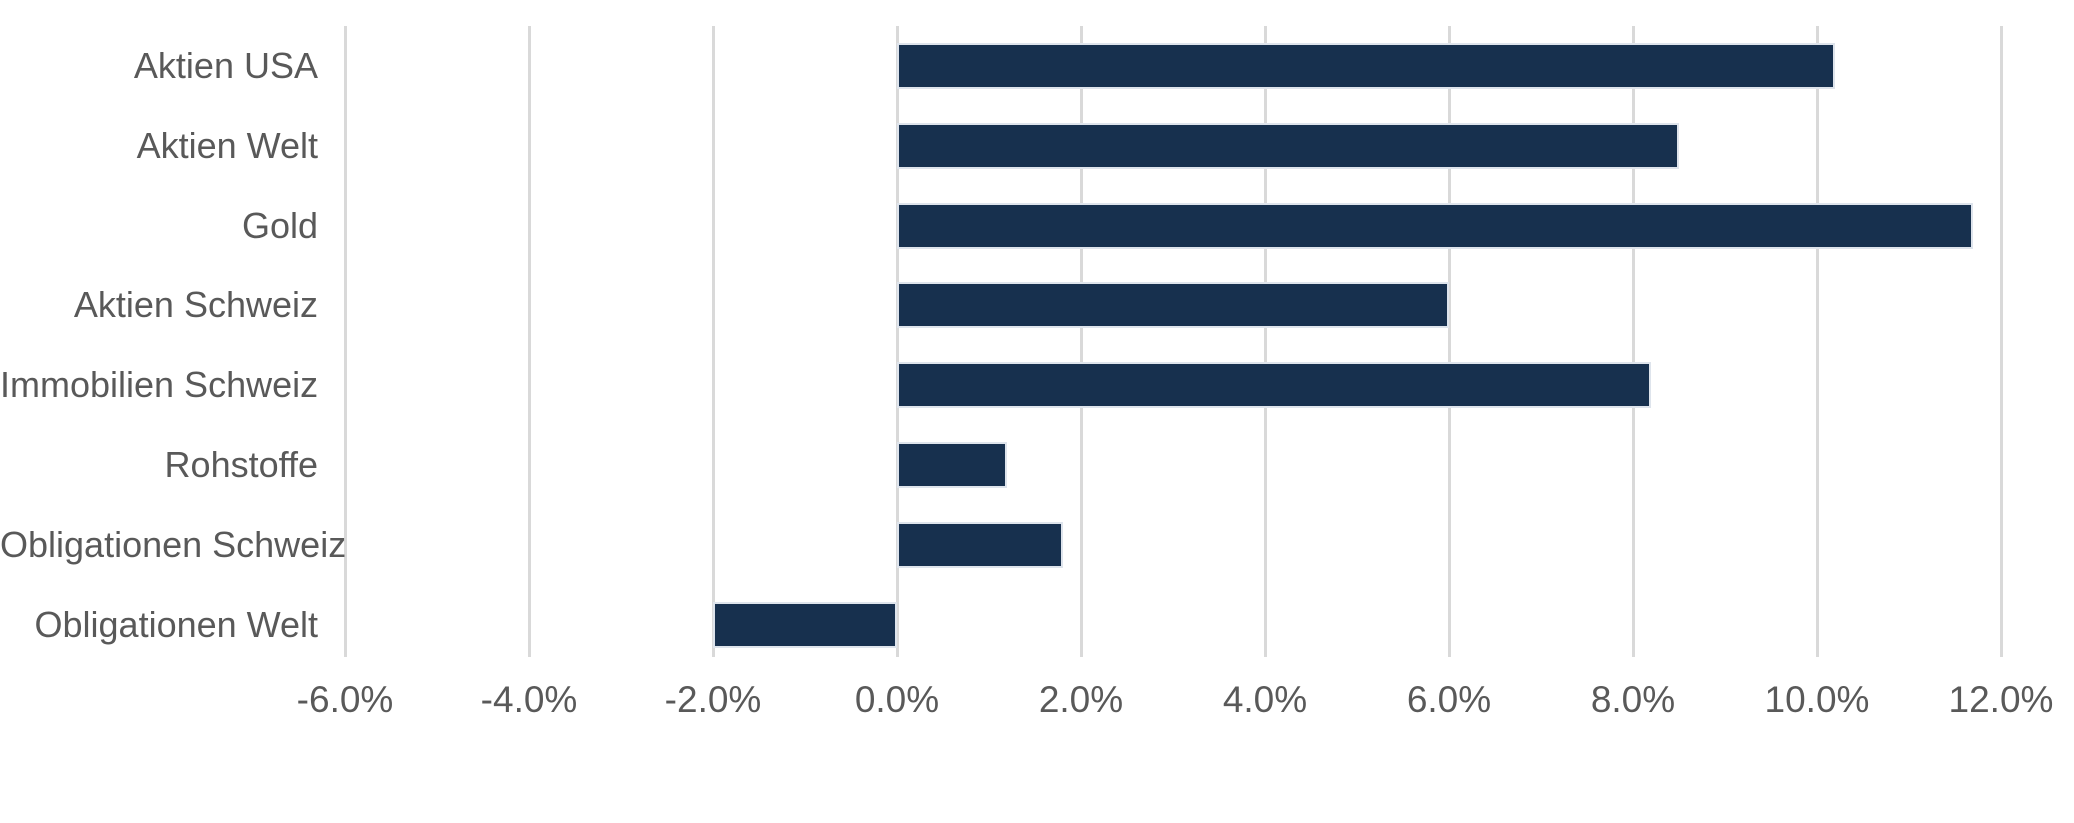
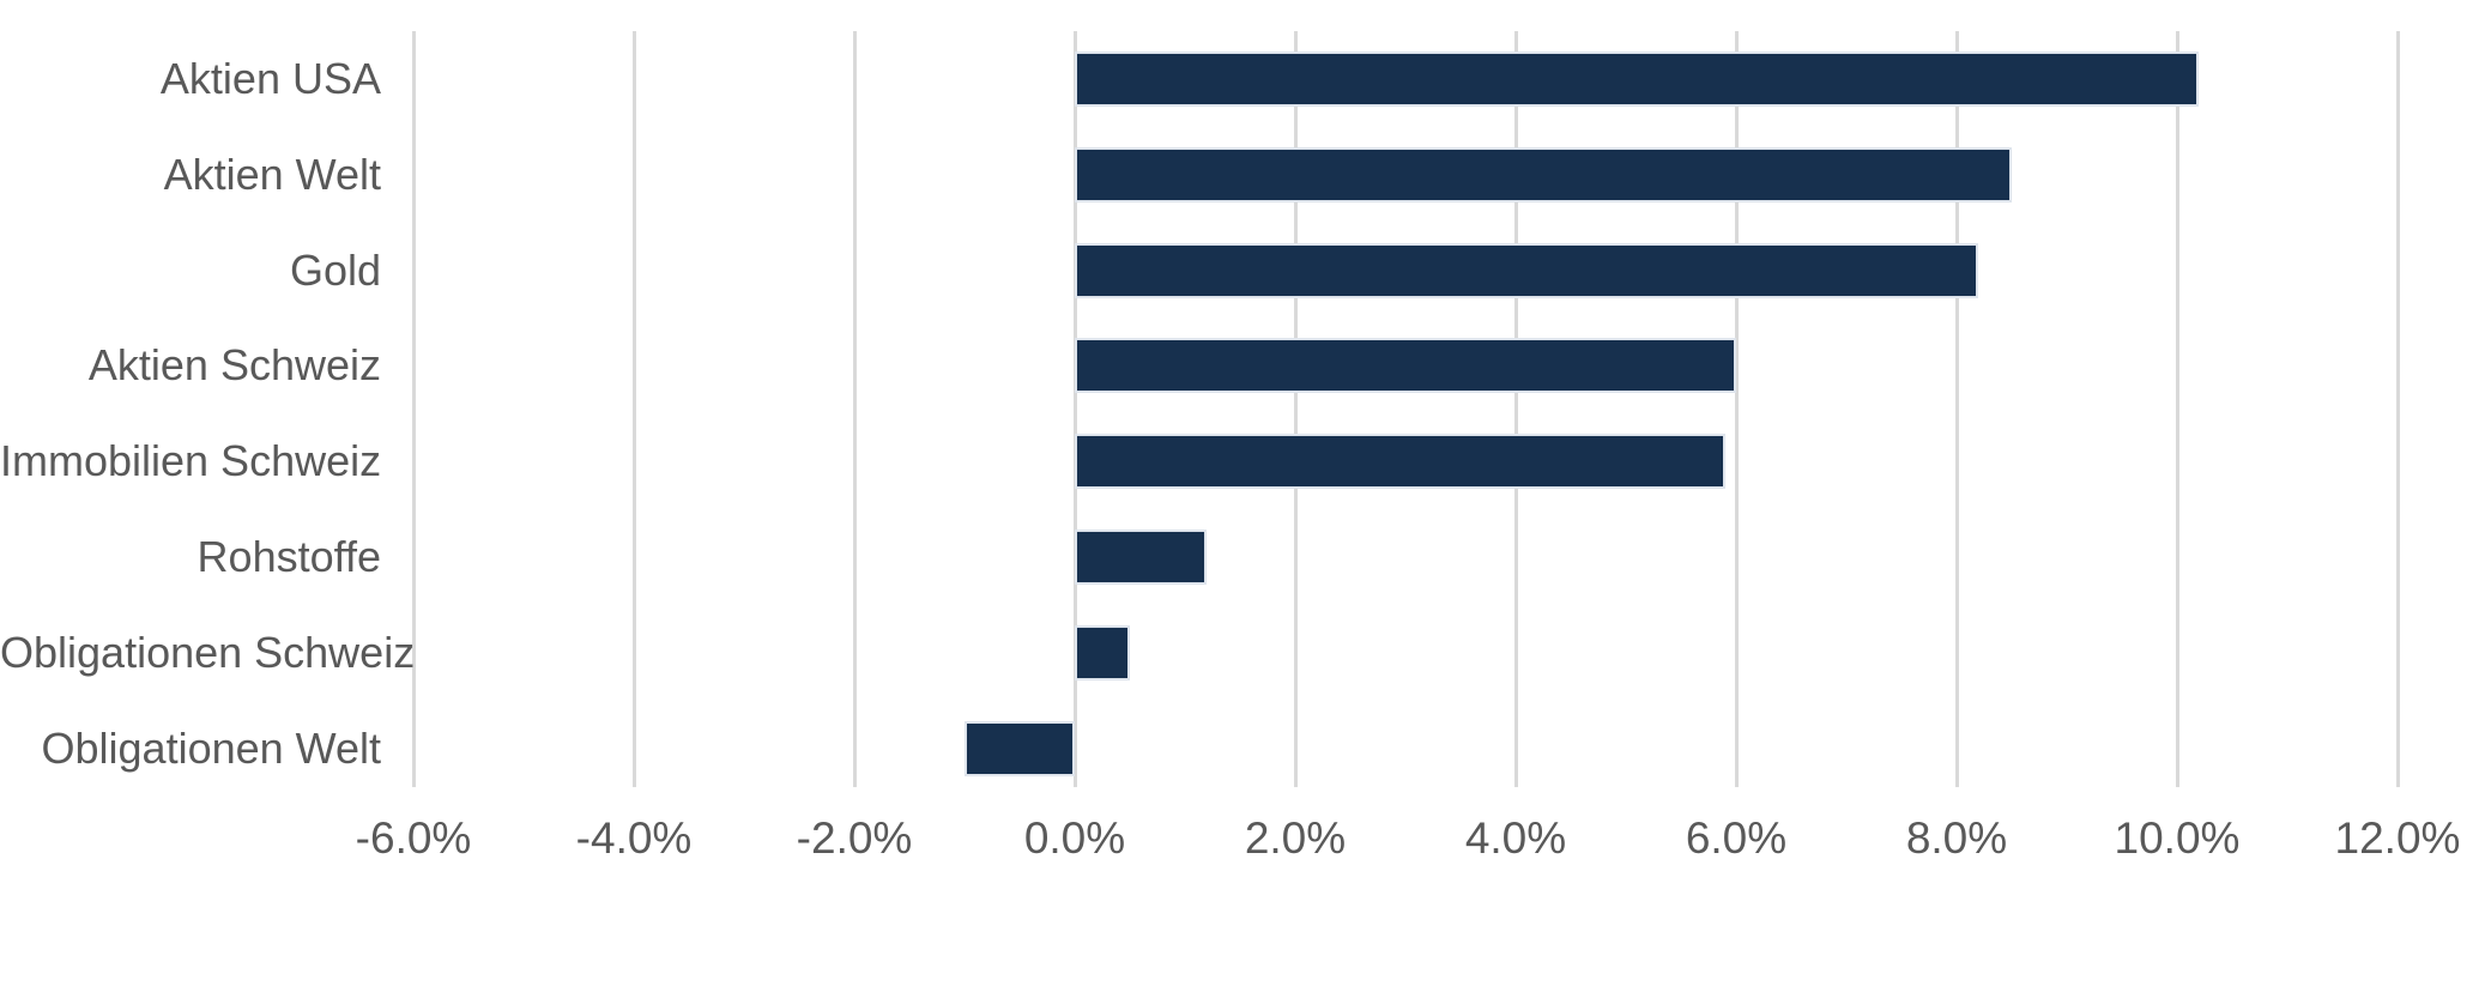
Gold: 11.7% -> 8.2%
Immobilien Schweiz: 8.2% -> 5.9%
Obligationen Schweiz: 1.8% -> 0.5%
Obligationen Welt: -2.0% -> -1.0%
